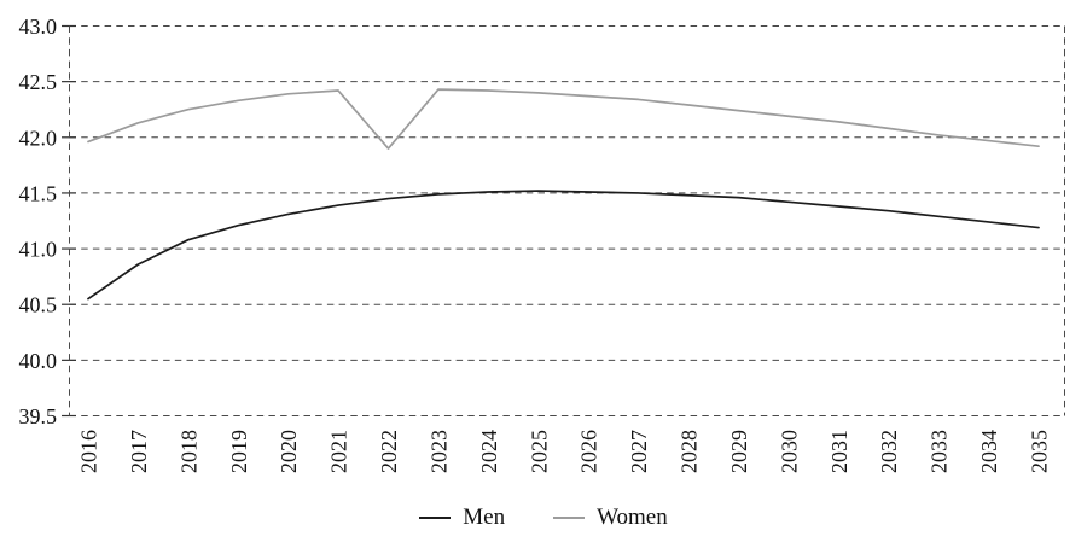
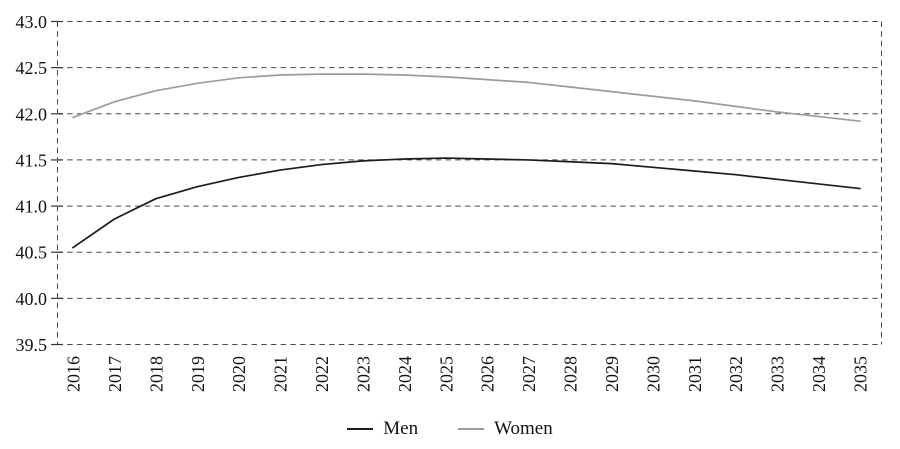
Women/2022: 41.9 -> 42.4
